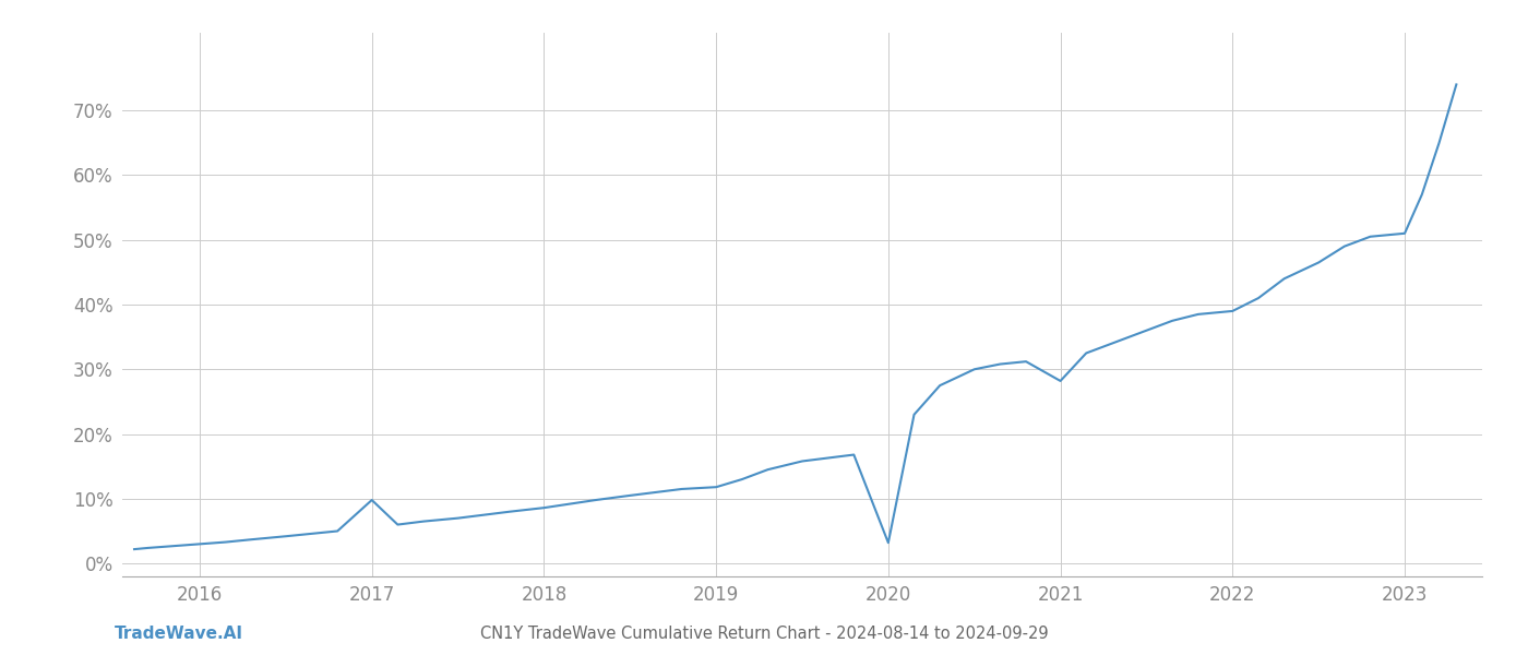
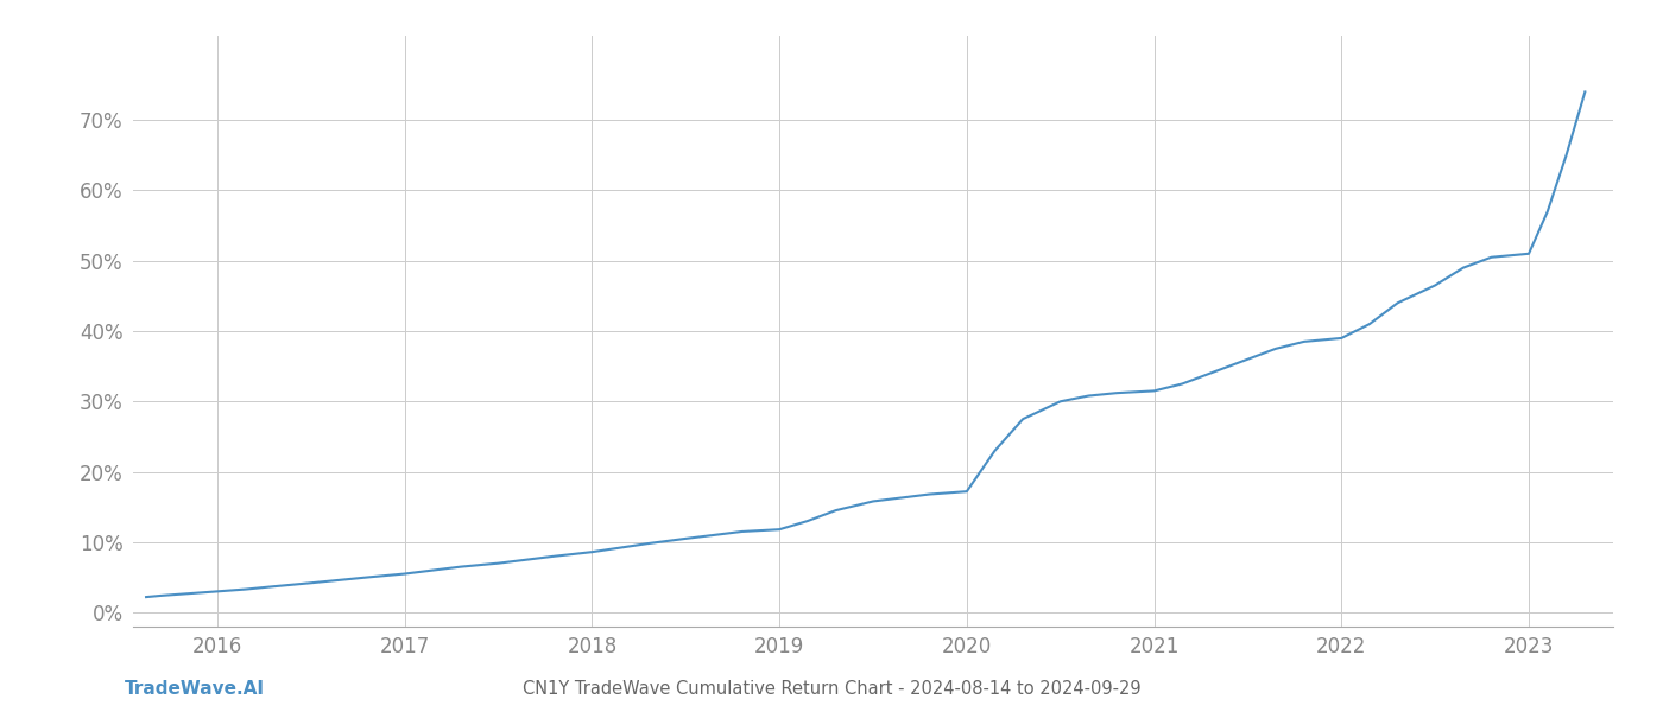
2017: 9.8% -> 5.5%
2020: 3.2% -> 17.2%
2021: 28.2% -> 31.5%
